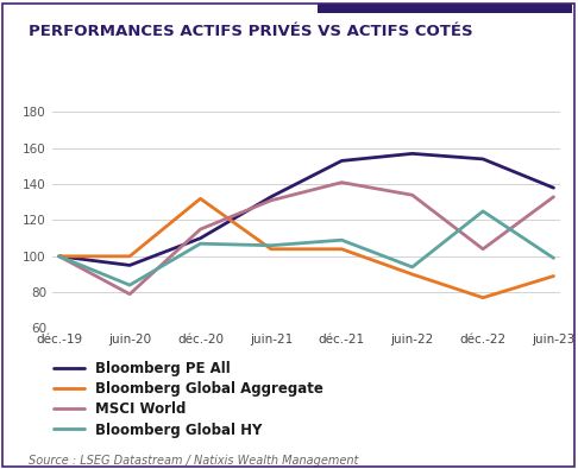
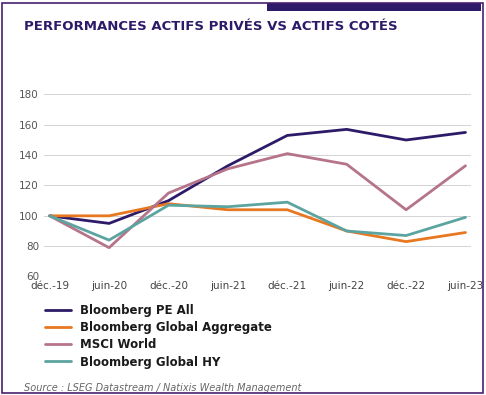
Bloomberg Global Aggregate/déc.-20: 132 -> 108
Bloomberg Global HY/juin-22: 94 -> 90
Bloomberg PE All/déc.-22: 154 -> 150
Bloomberg Global Aggregate/déc.-22: 77 -> 83
Bloomberg Global HY/déc.-22: 125 -> 87
Bloomberg PE All/juin-23: 138 -> 155
